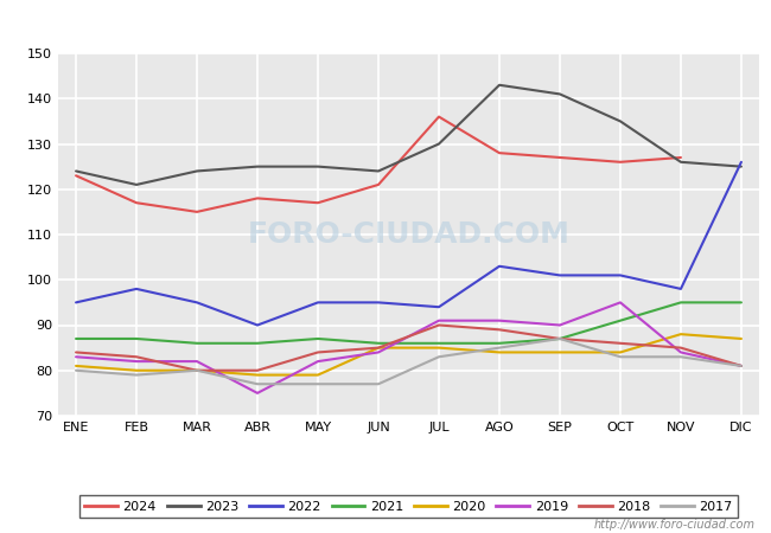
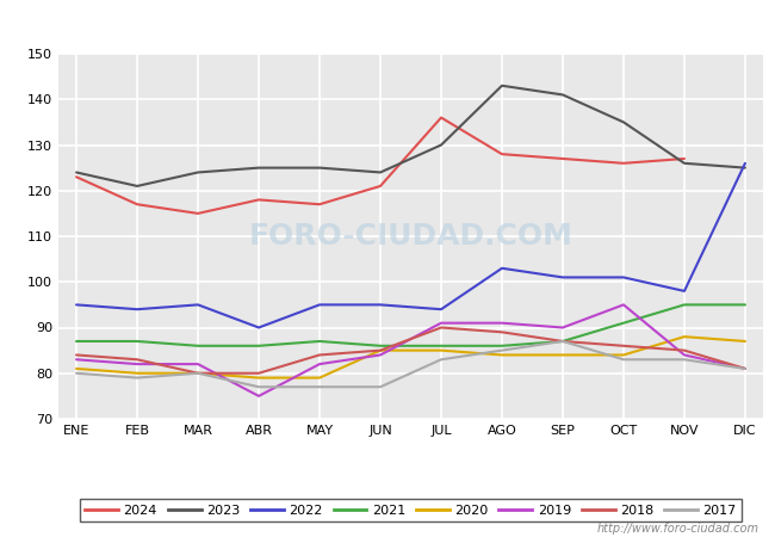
2022/FEB: 98 -> 94
